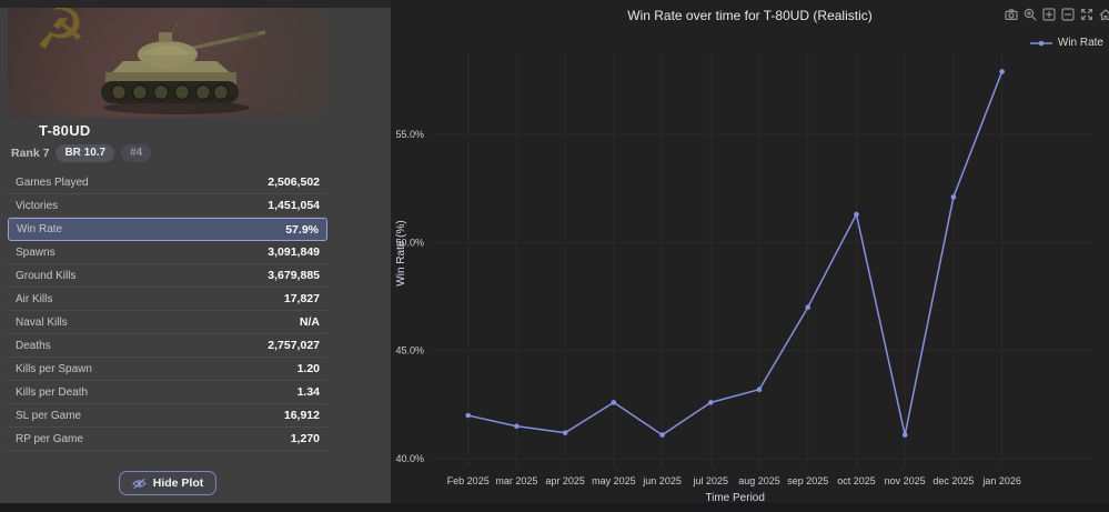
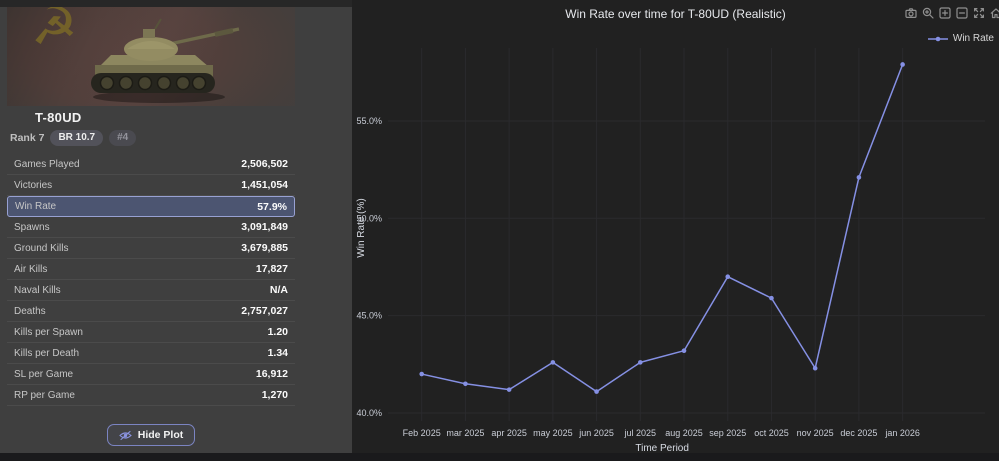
oct 2025: 51.3% -> 45.9%
nov 2025: 41.1% -> 42.3%
